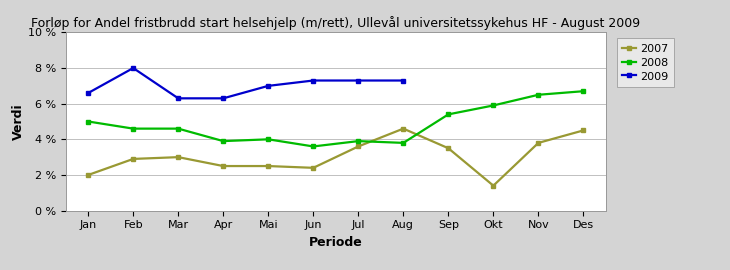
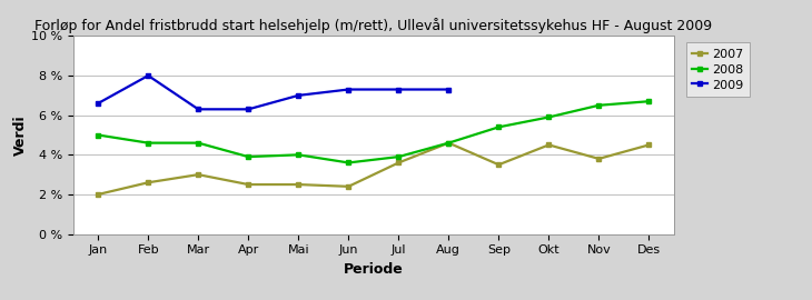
2007/Feb: 2.9 % -> 2.6 %
2008/Aug: 3.8 % -> 4.6 %
2007/Okt: 1.4 % -> 4.5 %
